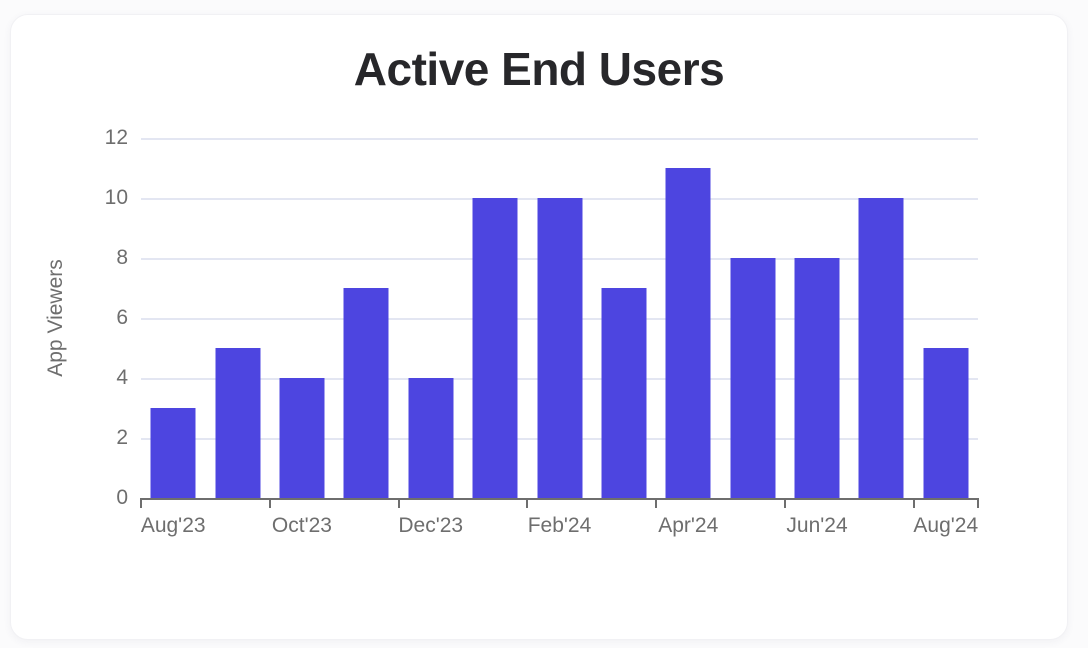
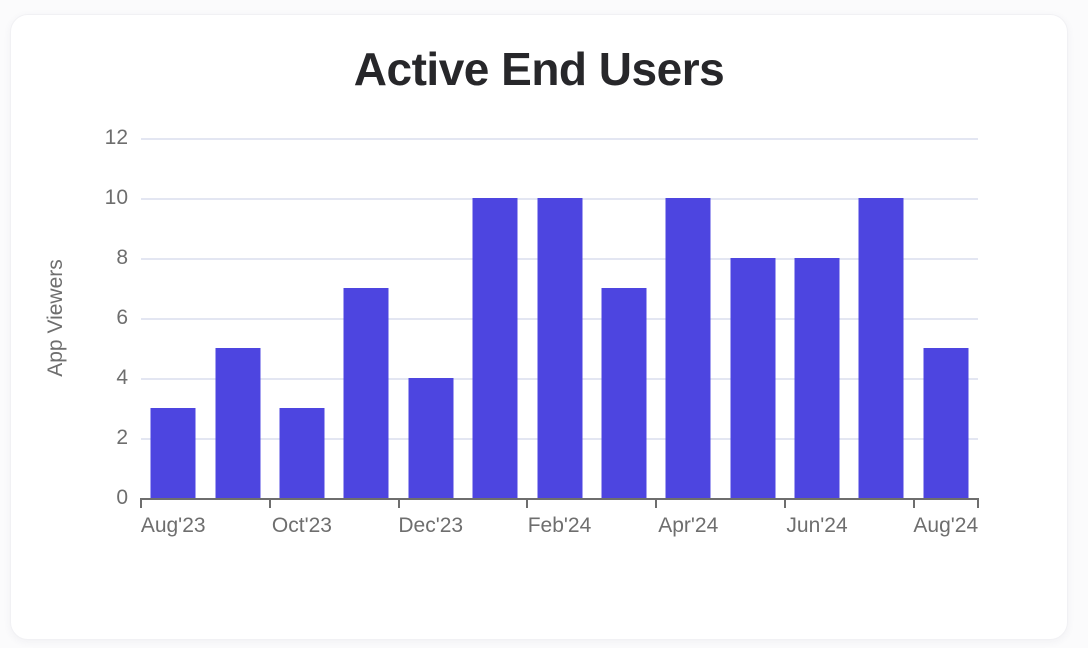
Oct'23: 4 -> 3
Apr'24: 11 -> 10
